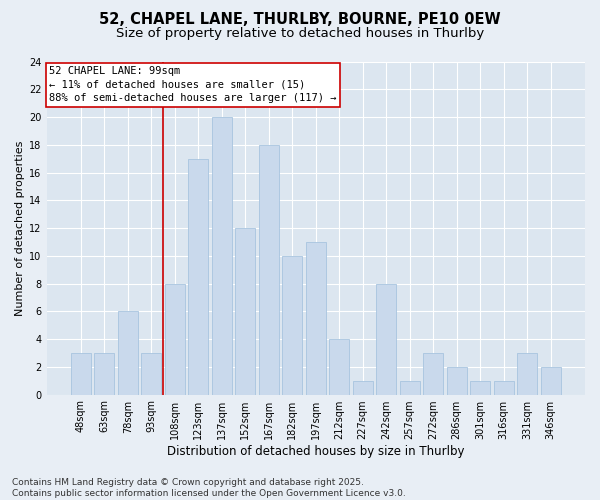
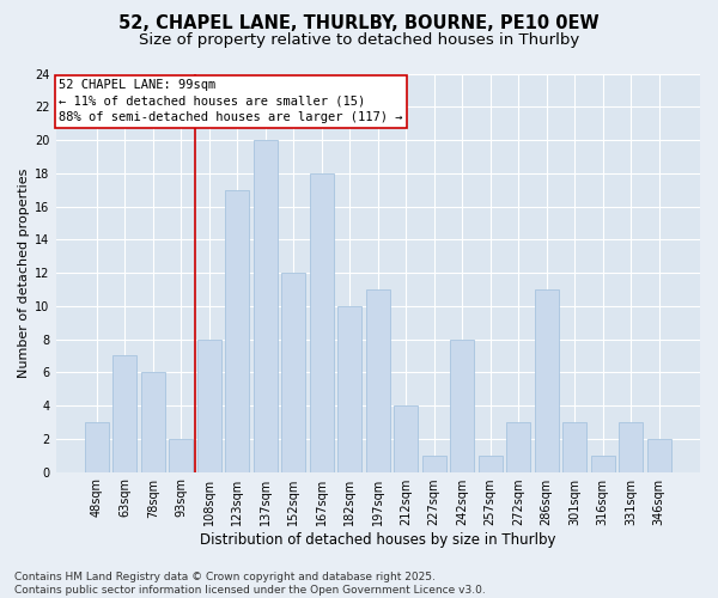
63sqm: 3 -> 7
93sqm: 3 -> 2
286sqm: 2 -> 11
301sqm: 1 -> 3
